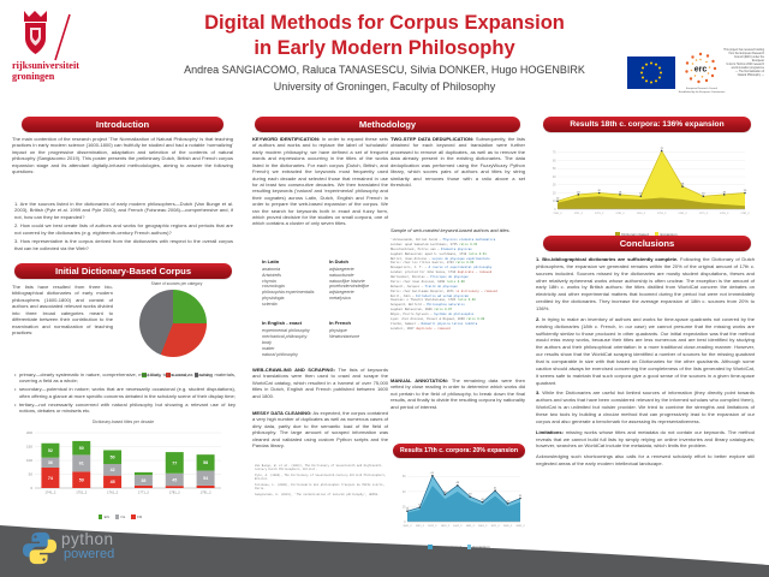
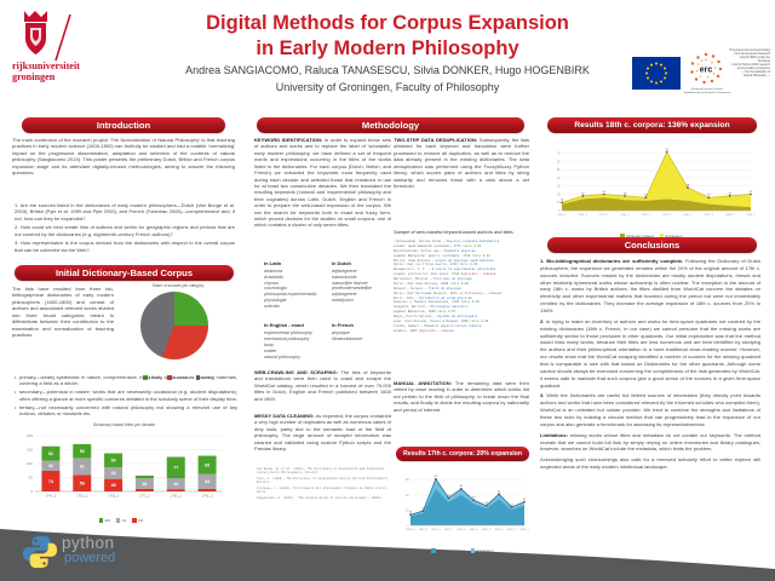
Dictionary-based titles per decade/NL/1781_2: 45 -> 39
Dictionary-based titles per decade/EN/1791_2: 58 -> 65
